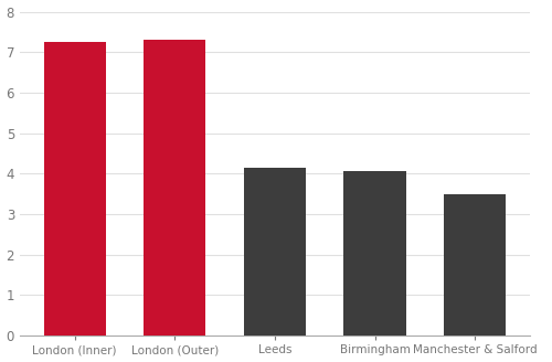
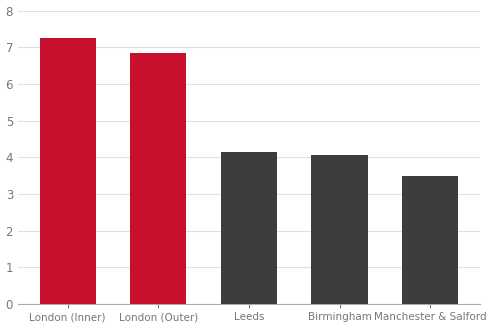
London (Outer): 7.30 -> 6.85
